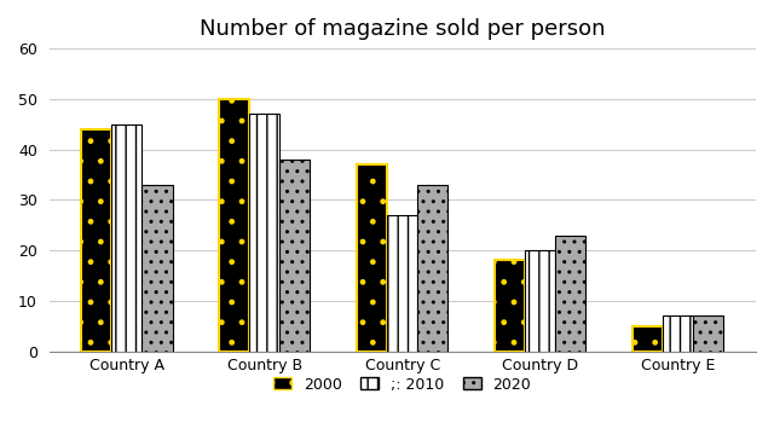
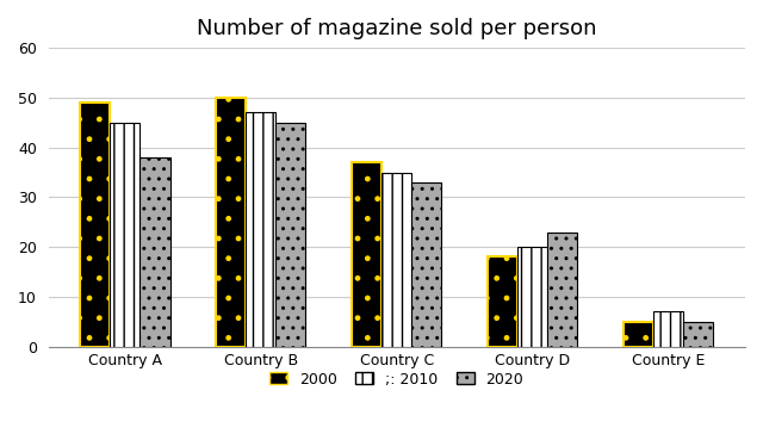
2000/Country A: 44 -> 49
2020/Country A: 33 -> 38
2020/Country B: 38 -> 45
;: 2010/Country C: 27 -> 35
2020/Country E: 7 -> 5
